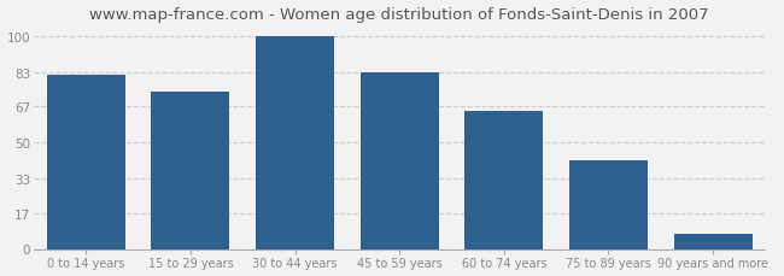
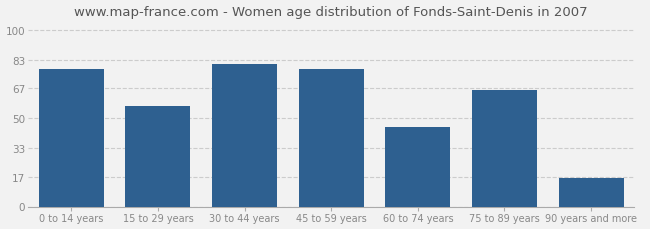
0 to 14 years: 82 -> 78
15 to 29 years: 74 -> 57
30 to 44 years: 100 -> 81
45 to 59 years: 83 -> 78
60 to 74 years: 65 -> 45
75 to 89 years: 42 -> 66
90 years and more: 7 -> 16
